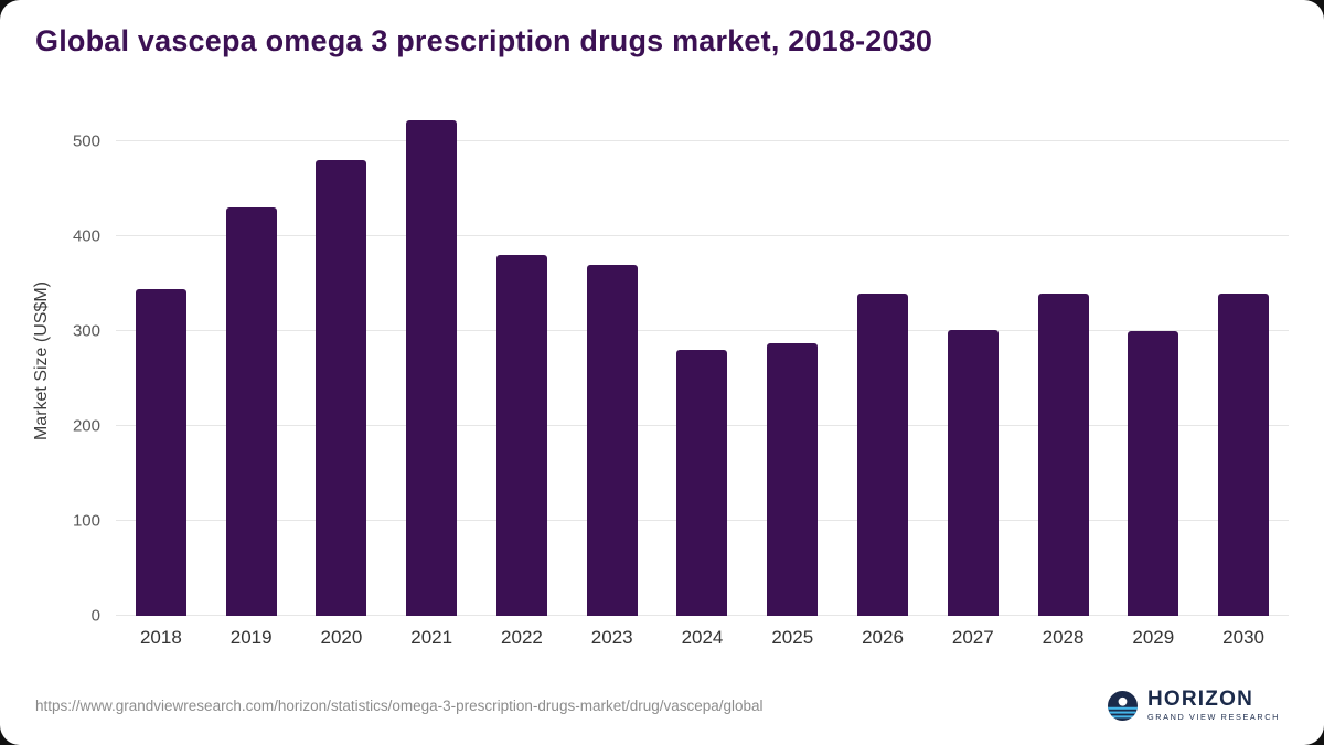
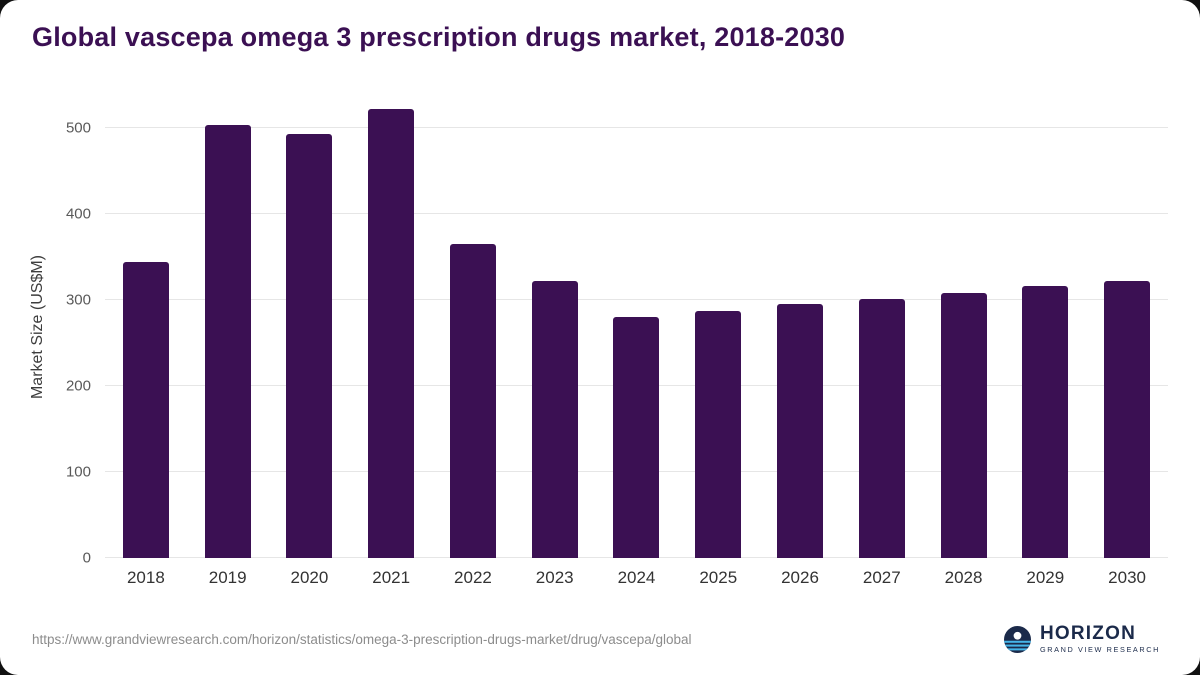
2019: 430 -> 500
2020: 480 -> 490
2022: 380 -> 360
2023: 370 -> 320
2026: 340 -> 300
2028: 340 -> 310
2029: 300 -> 320
2030: 340 -> 320
